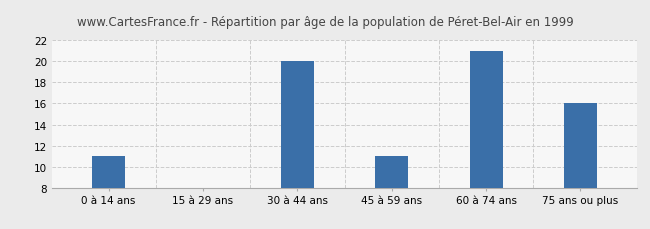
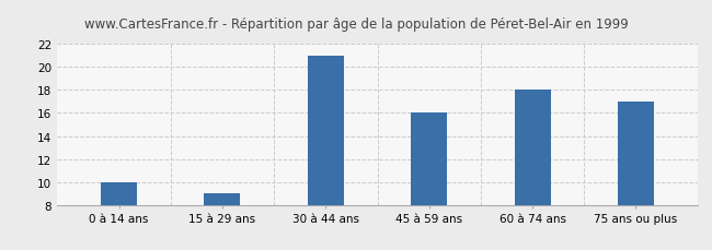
0 à 14 ans: 11 -> 10
15 à 29 ans: 8 -> 9
30 à 44 ans: 20 -> 21
45 à 59 ans: 11 -> 16
60 à 74 ans: 21 -> 18
75 ans ou plus: 16 -> 17
